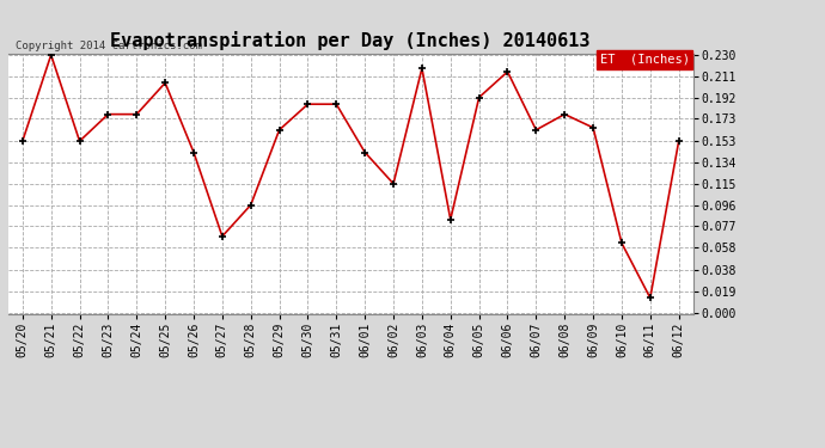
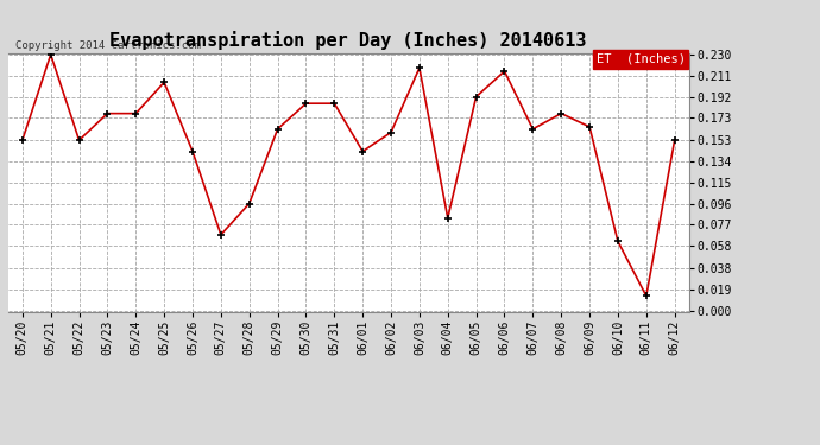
06/02: 0.115 -> 0.160
